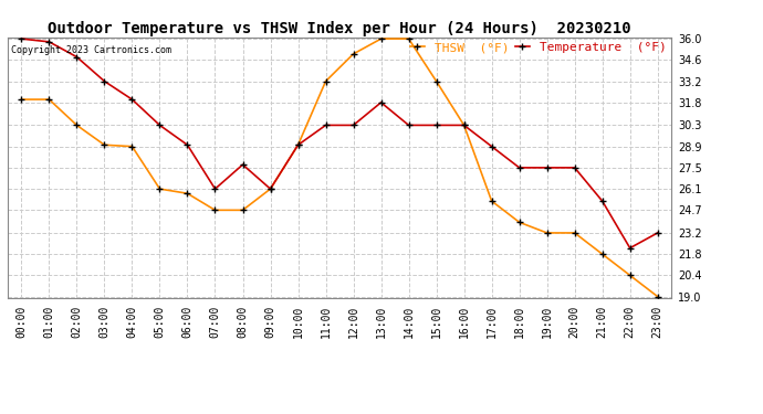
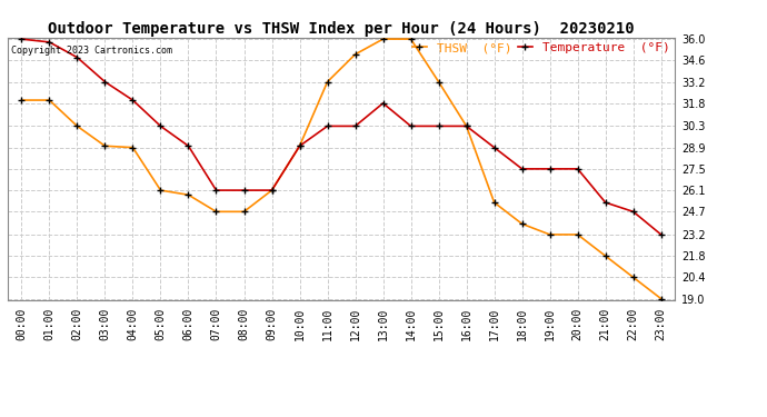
Temperature (°F)/08:00: 27.7 -> 26.1
Temperature (°F)/22:00: 22.2 -> 24.7
